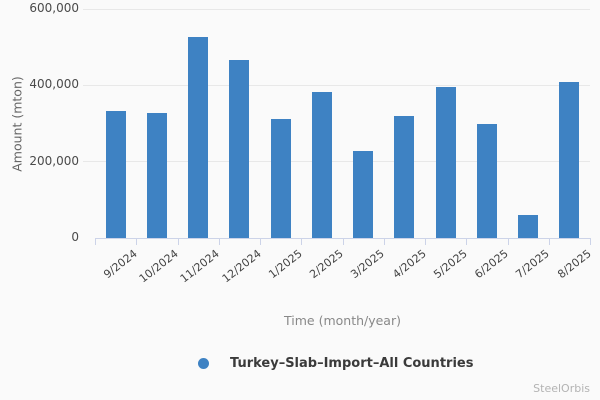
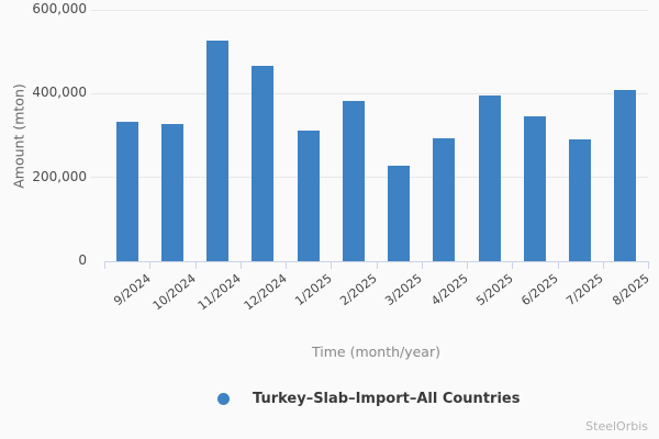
4/2025: 320000 -> 290000
6/2025: 300000 -> 350000
7/2025: 60000 -> 290000
